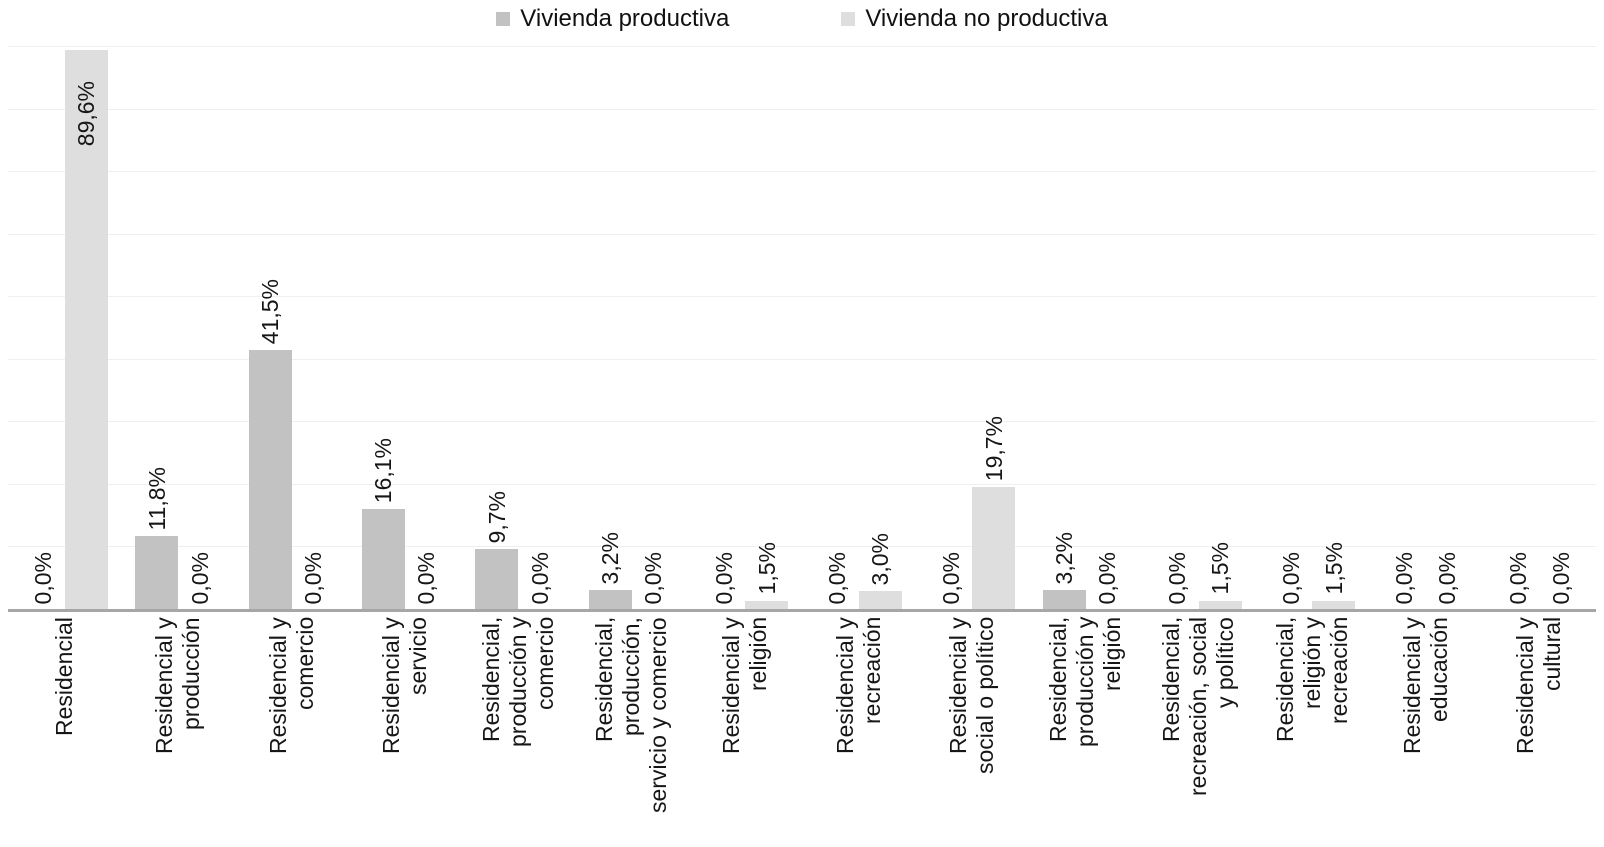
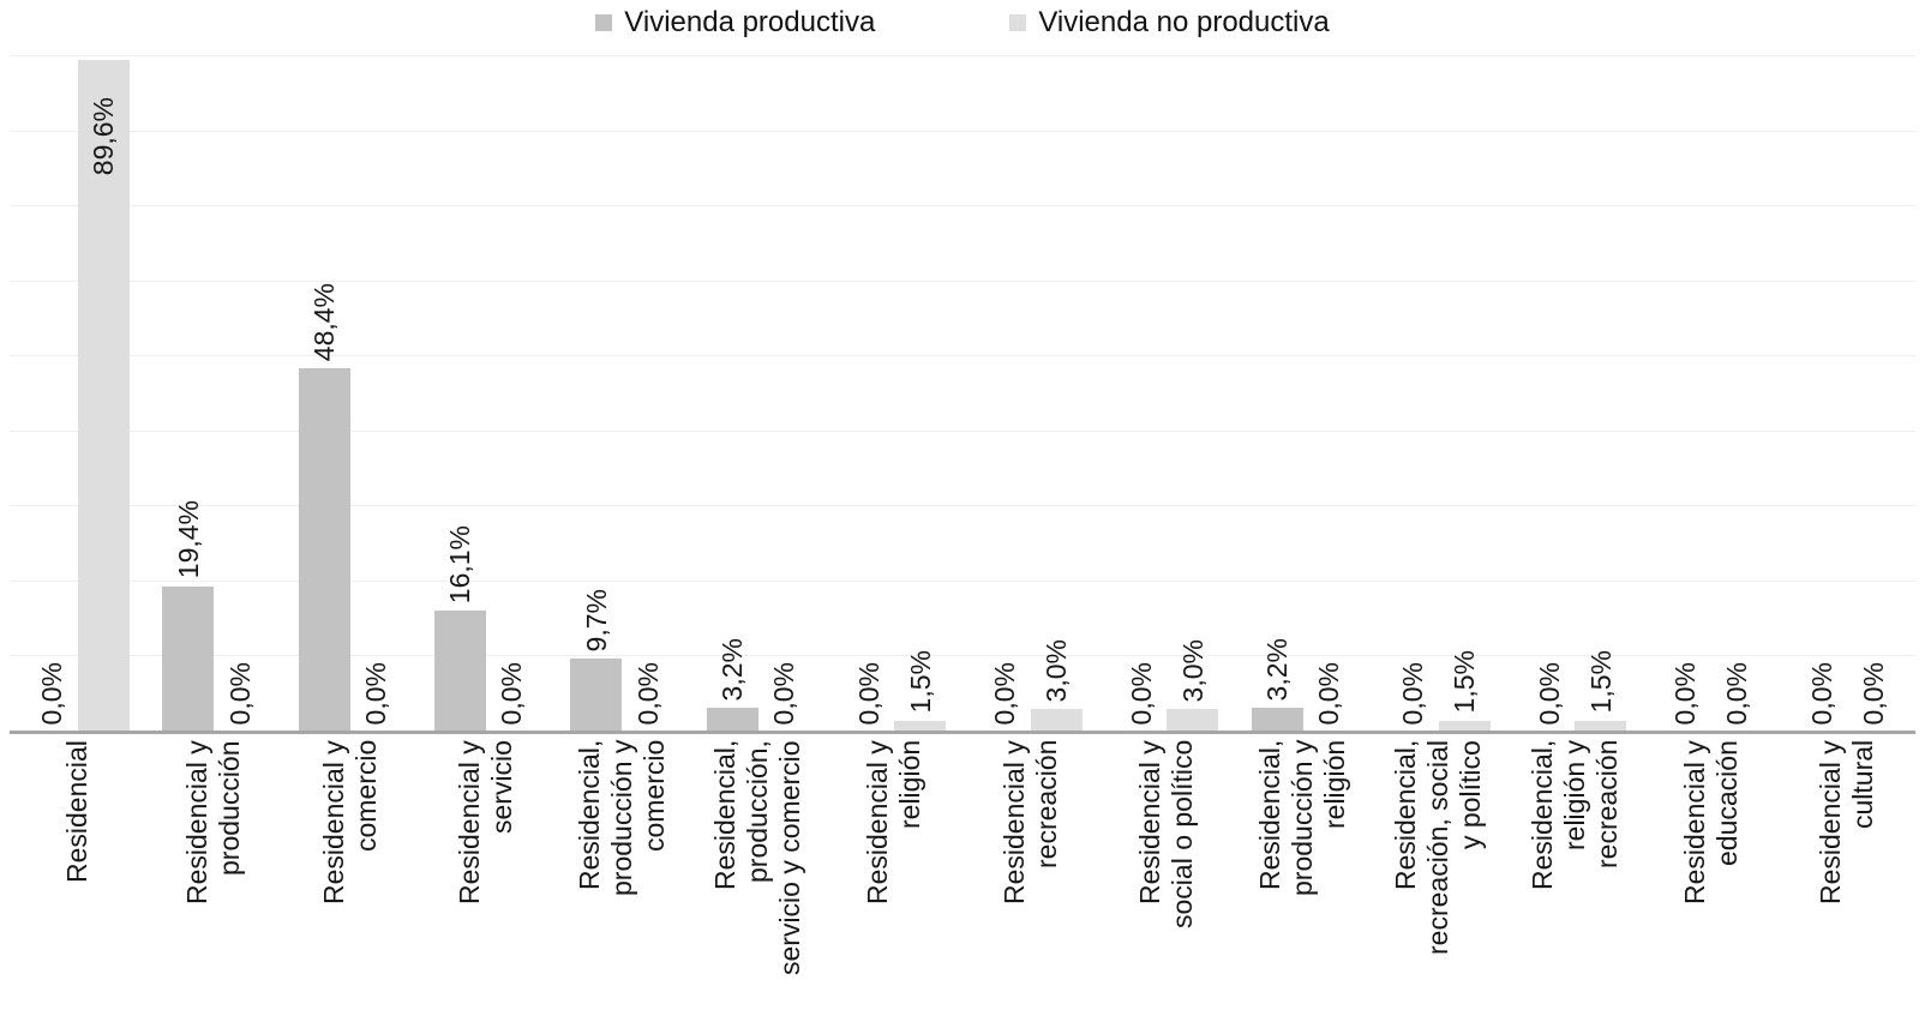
Vivienda productiva/Residencial y producción: 11,8% -> 19,4%
Vivienda productiva/Residencial y comercio: 41,5% -> 48,4%
Vivienda no productiva/Residencial y social o político: 19,7% -> 3,0%
